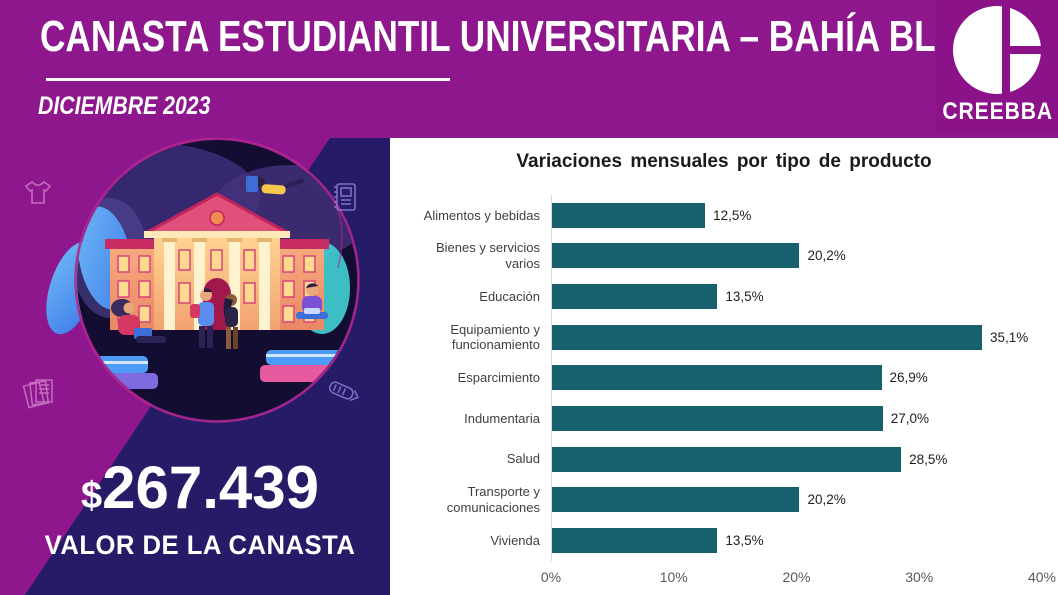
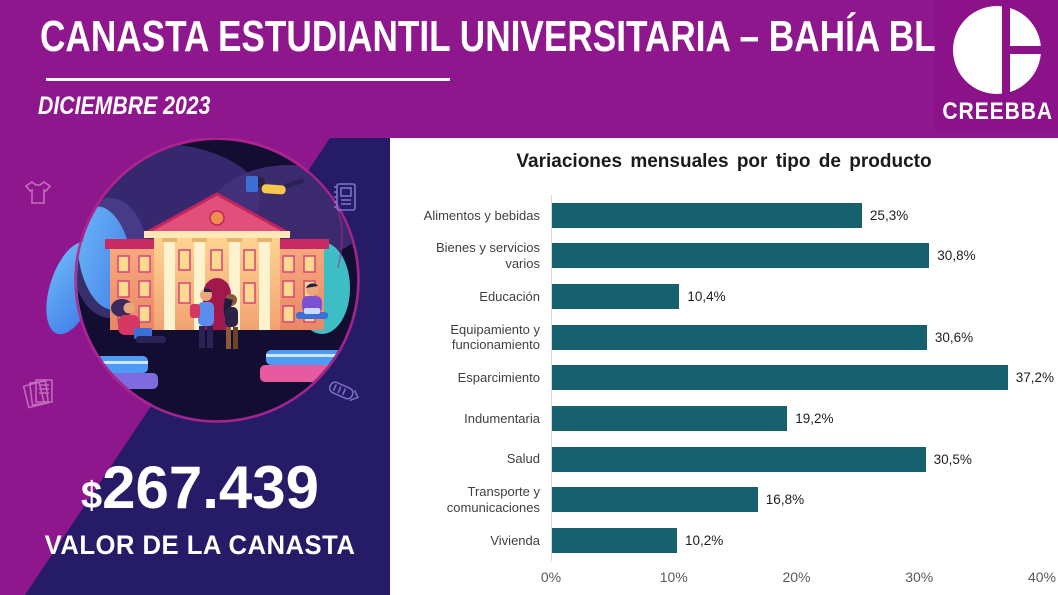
Alimentos y bebidas: 12,5% -> 25,3%
Bienes y servicios varios: 20,2% -> 30,8%
Educación: 13,5% -> 10,4%
Equipamiento y funcionamiento: 35,1% -> 30,6%
Esparcimiento: 26,9% -> 37,2%
Indumentaria: 27,0% -> 19,2%
Salud: 28,5% -> 30,5%
Transporte y comunicaciones: 20,2% -> 16,8%
Vivienda: 13,5% -> 10,2%
